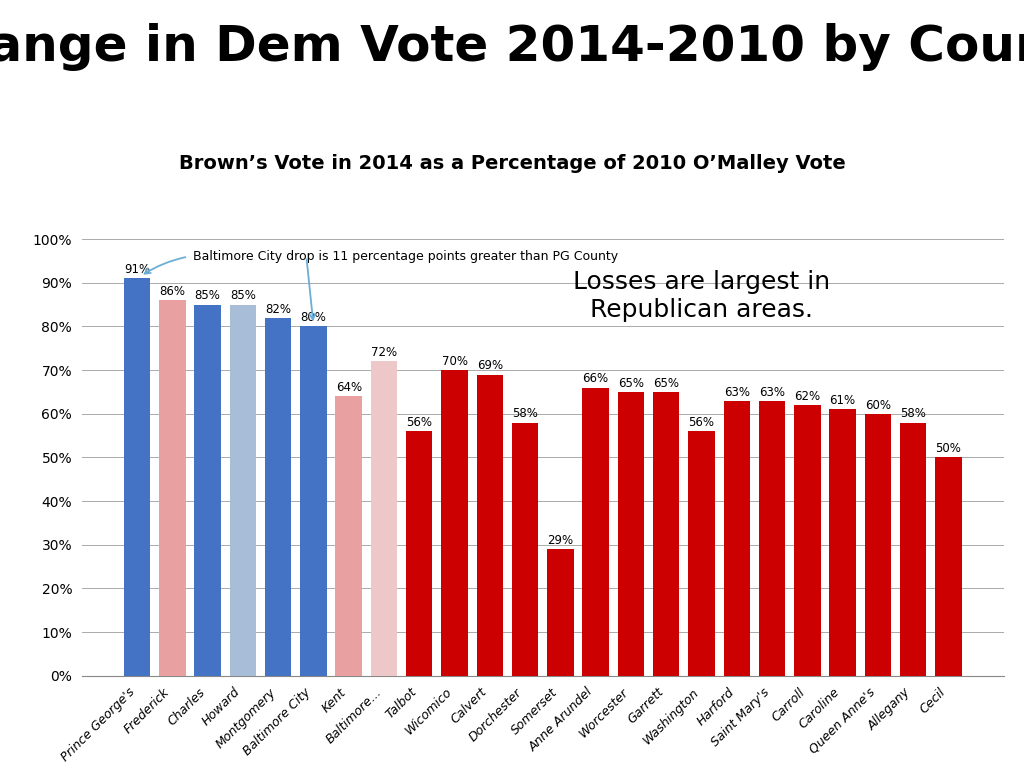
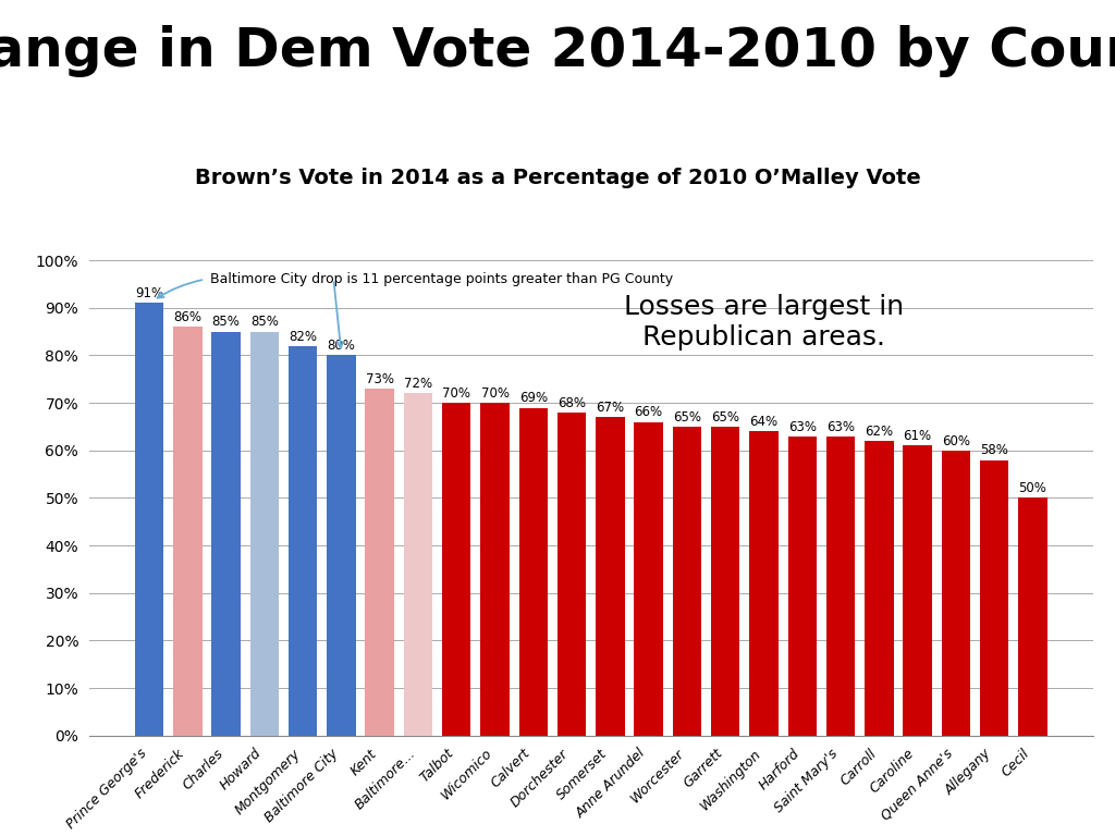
Kent: 64% -> 73%
Talbot: 56% -> 70%
Dorchester: 58% -> 68%
Somerset: 29% -> 67%
Washington: 56% -> 64%
